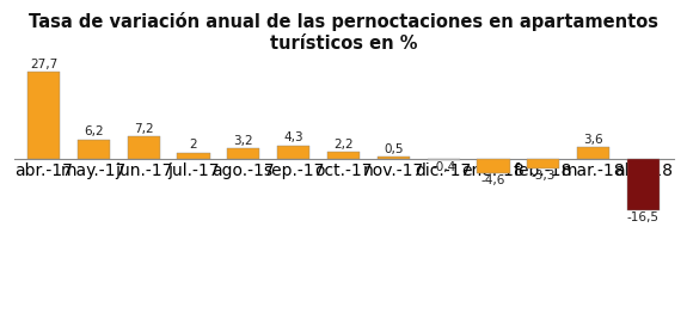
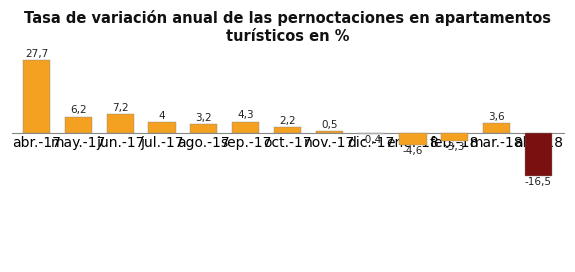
jul.-17: 2 -> 4
